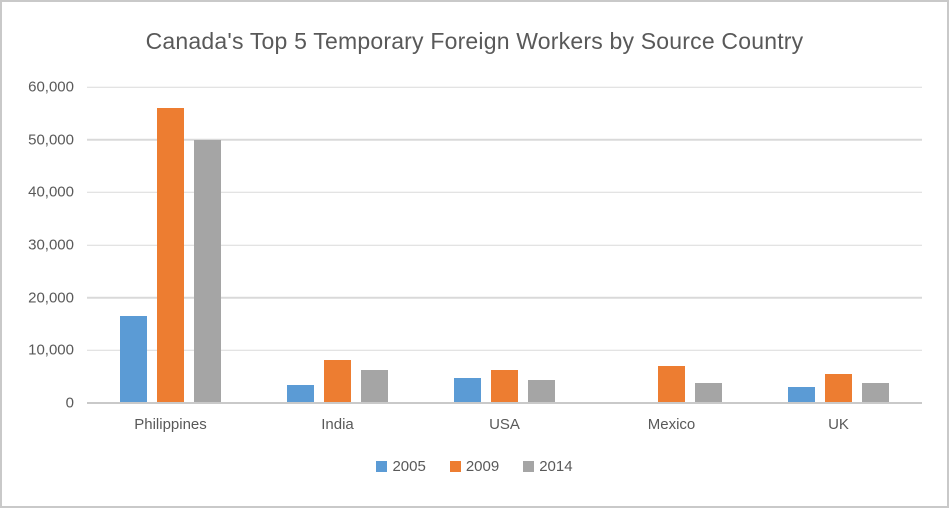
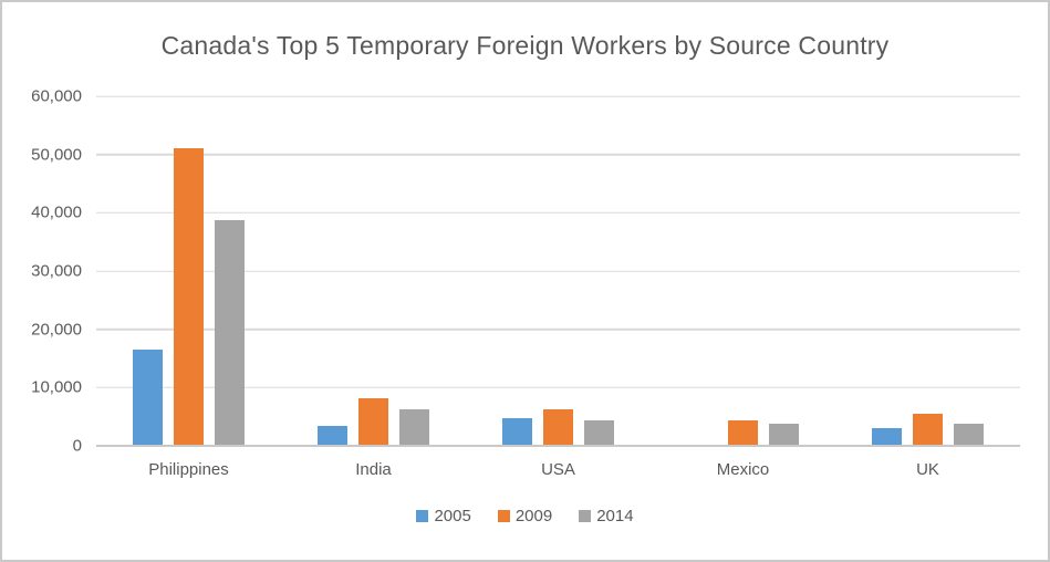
2009/Philippines: 56000 -> 51000
2014/Philippines: 50000 -> 39000
2009/Mexico: 7000 -> 4000
